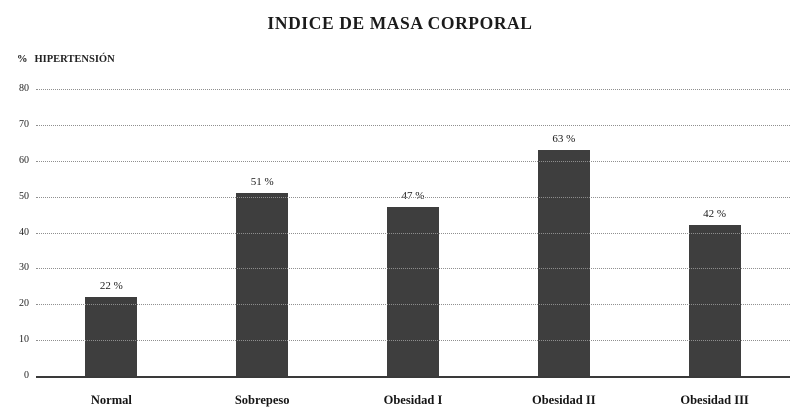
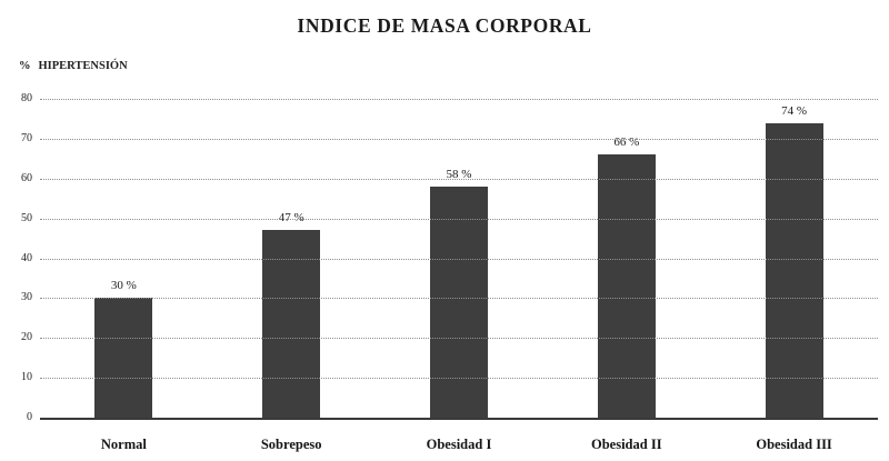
Normal: 22 -> 30
Sobrepeso: 51 -> 47
Obesidad I: 47 -> 58
Obesidad II: 63 -> 66
Obesidad III: 42 -> 74
